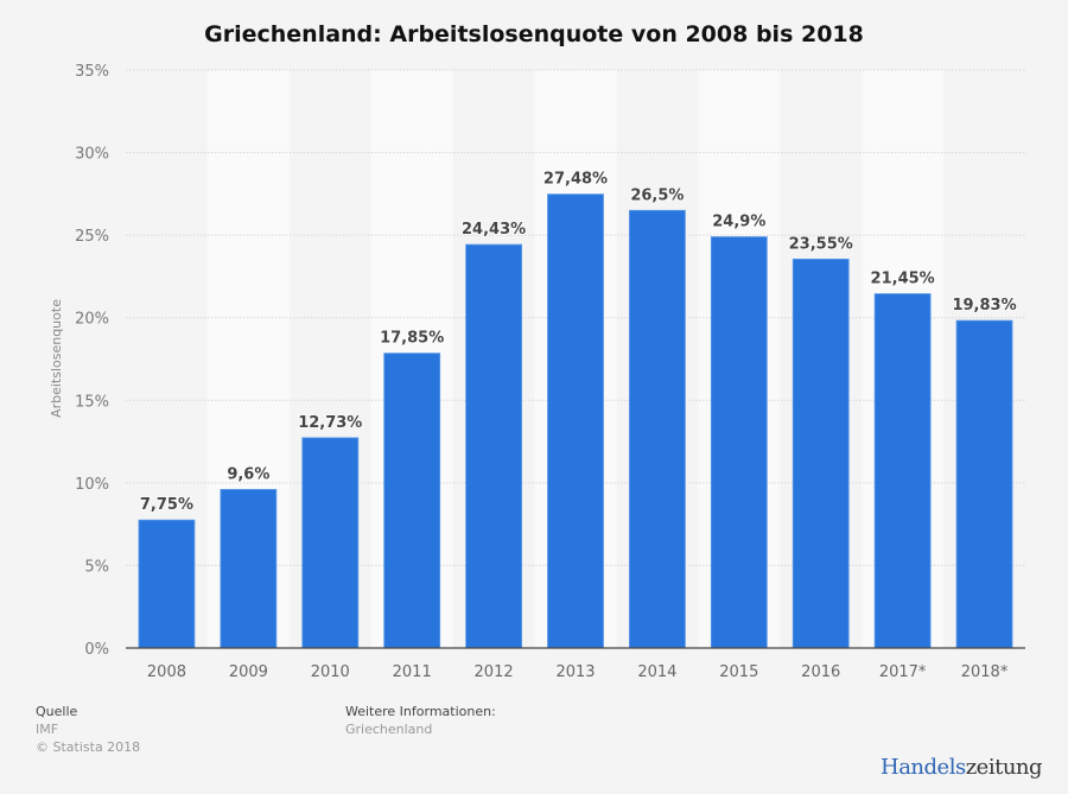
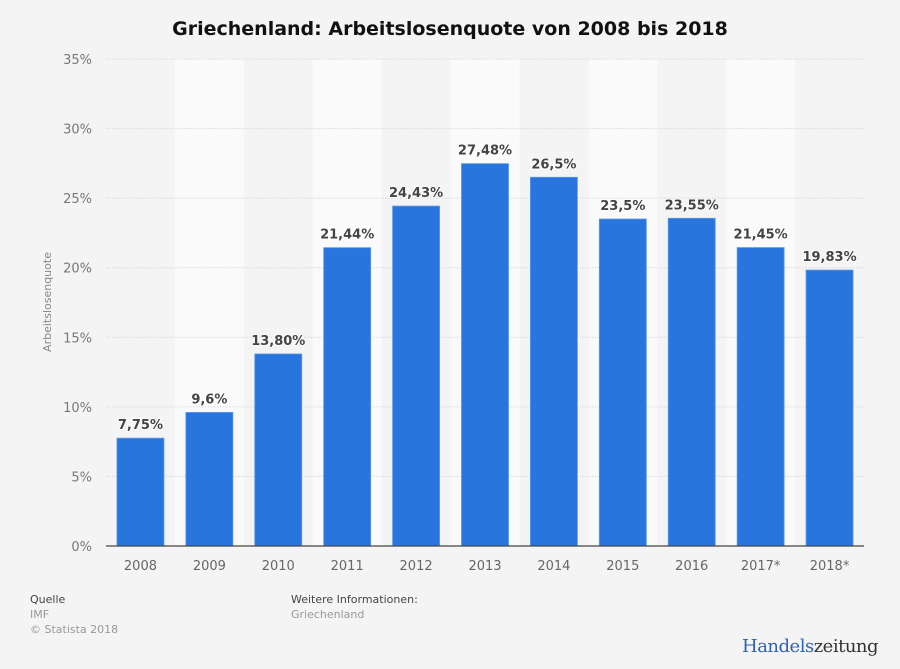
2010: 12,73% -> 13,80%
2011: 17,85% -> 21,44%
2015: 24,9% -> 23,5%
